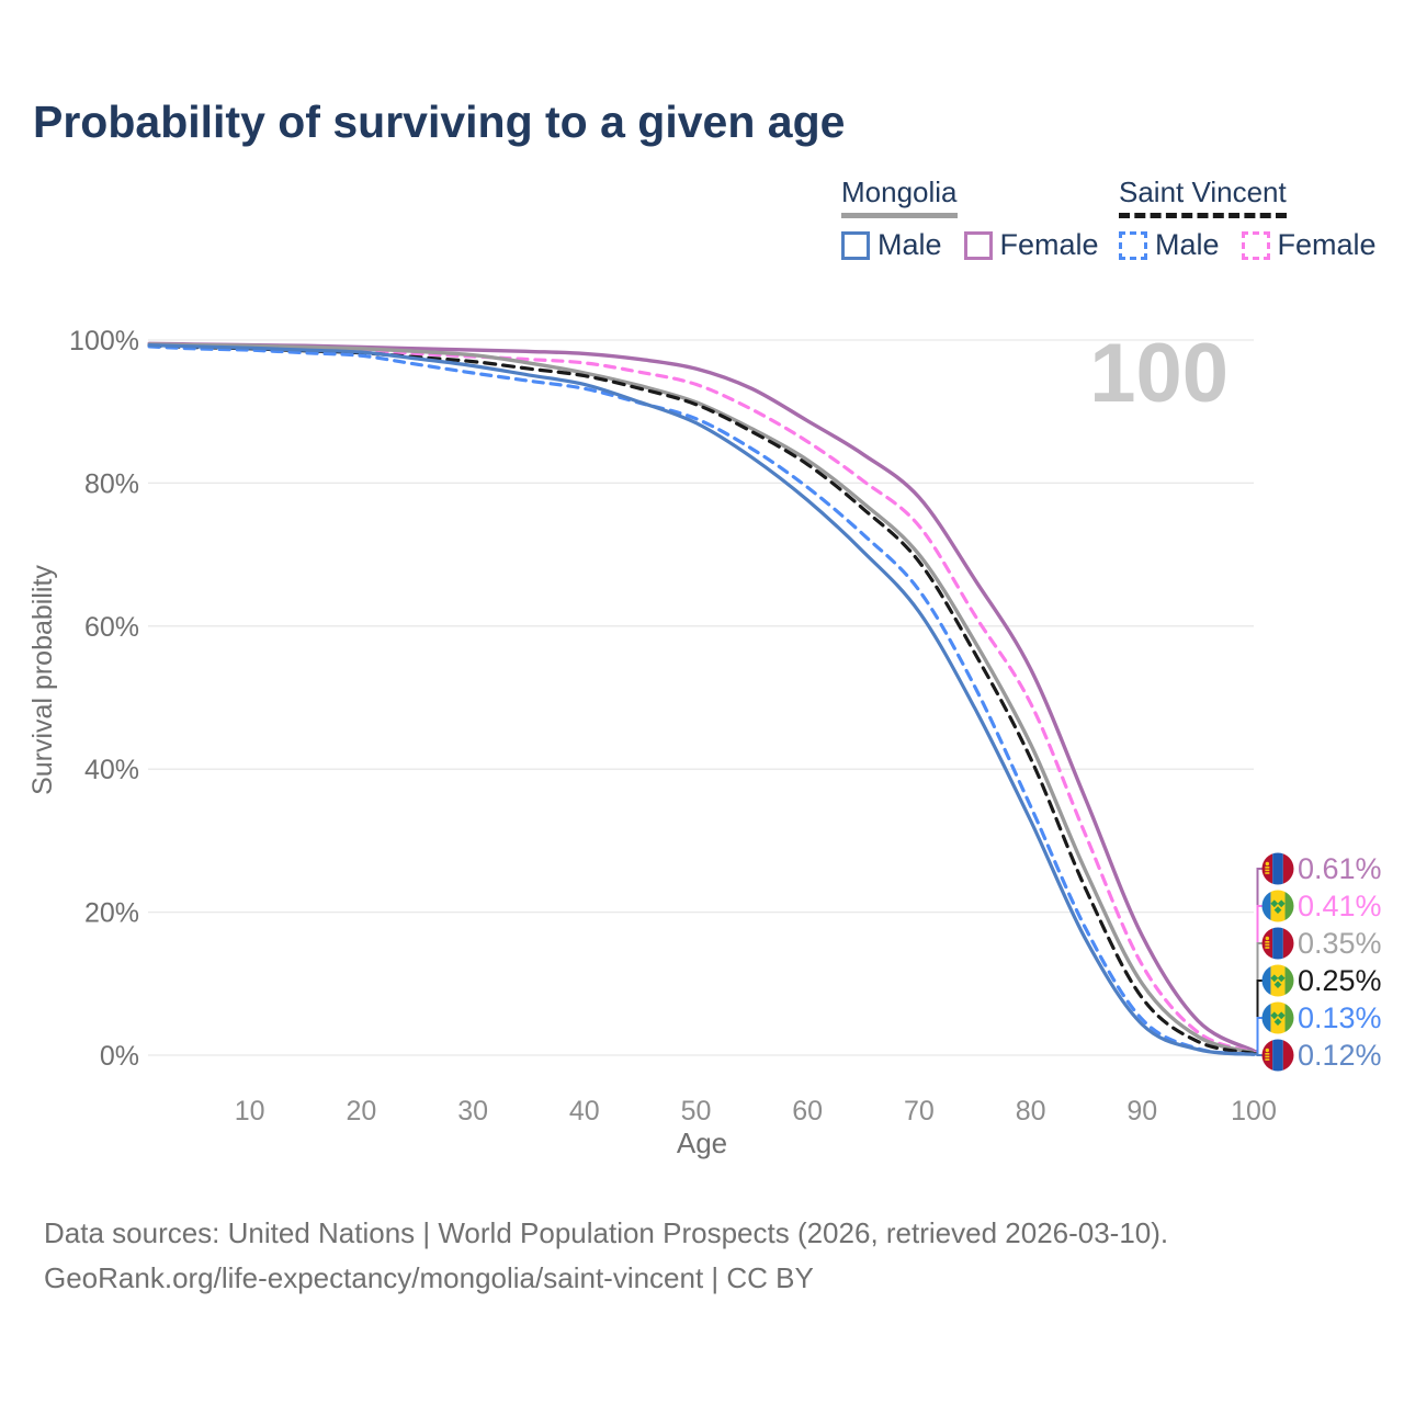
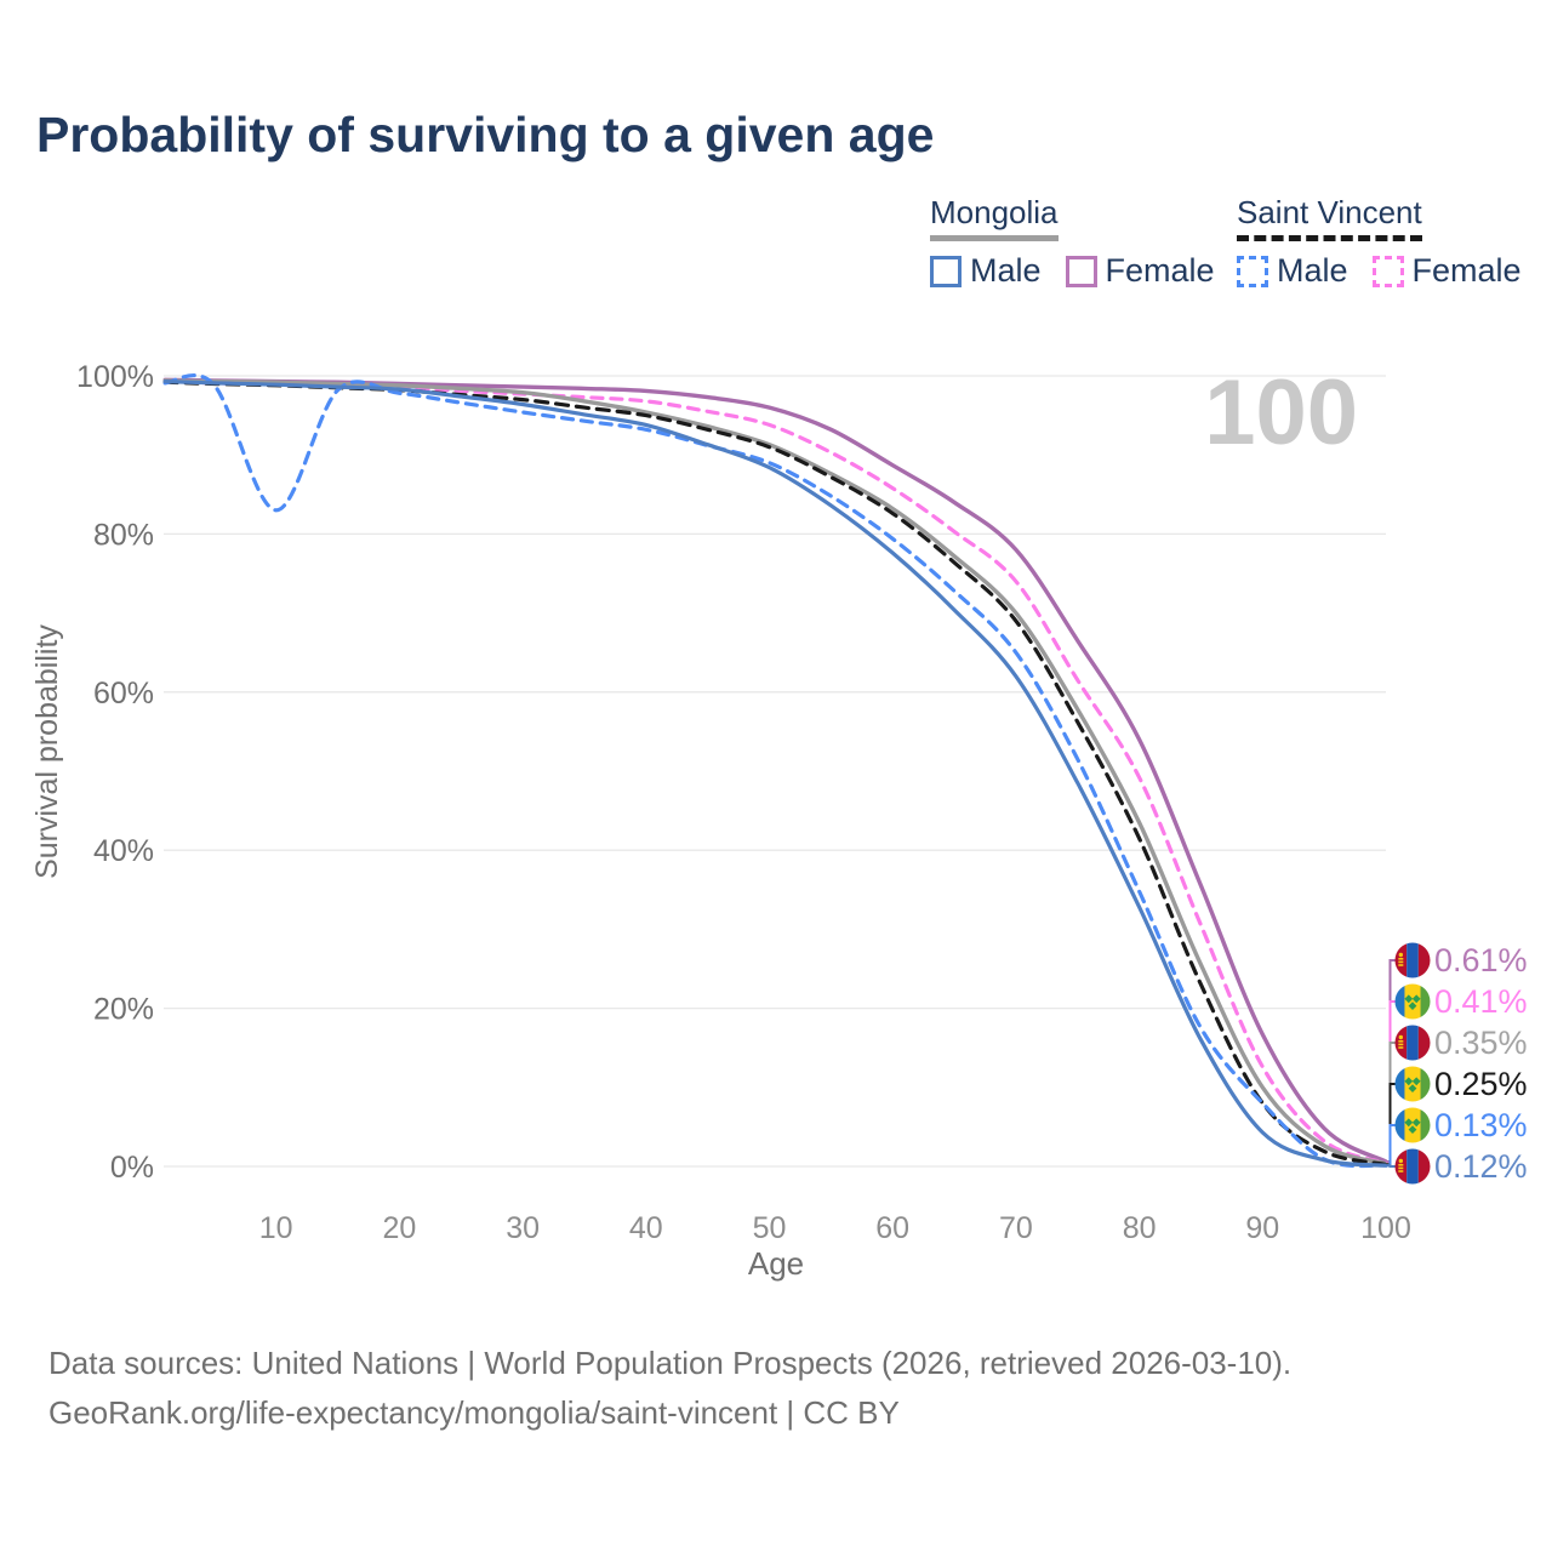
Saint Vincent Male/10: 99% -> 83%
Saint Vincent Male/90: 5% -> 8%
